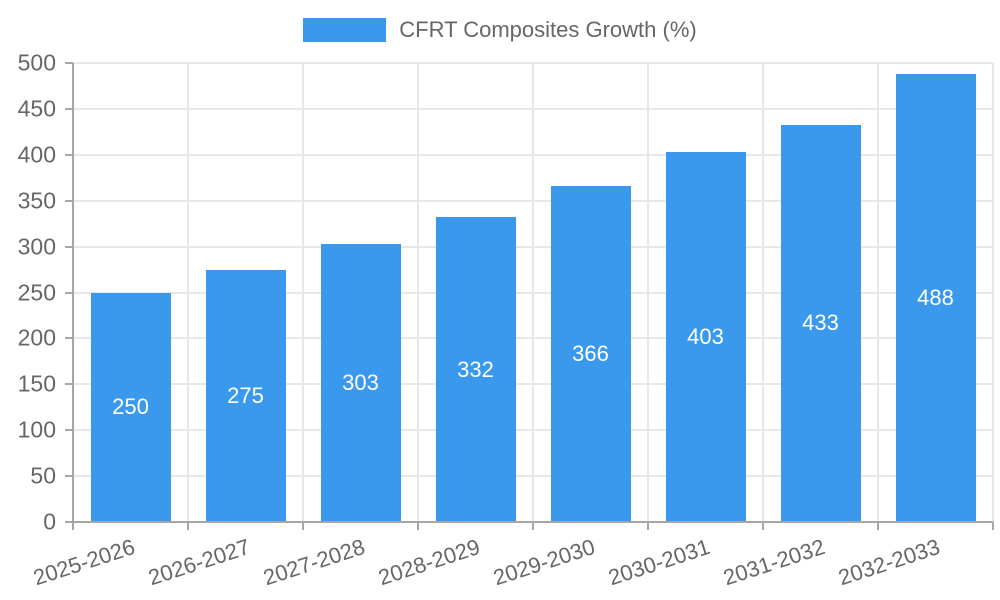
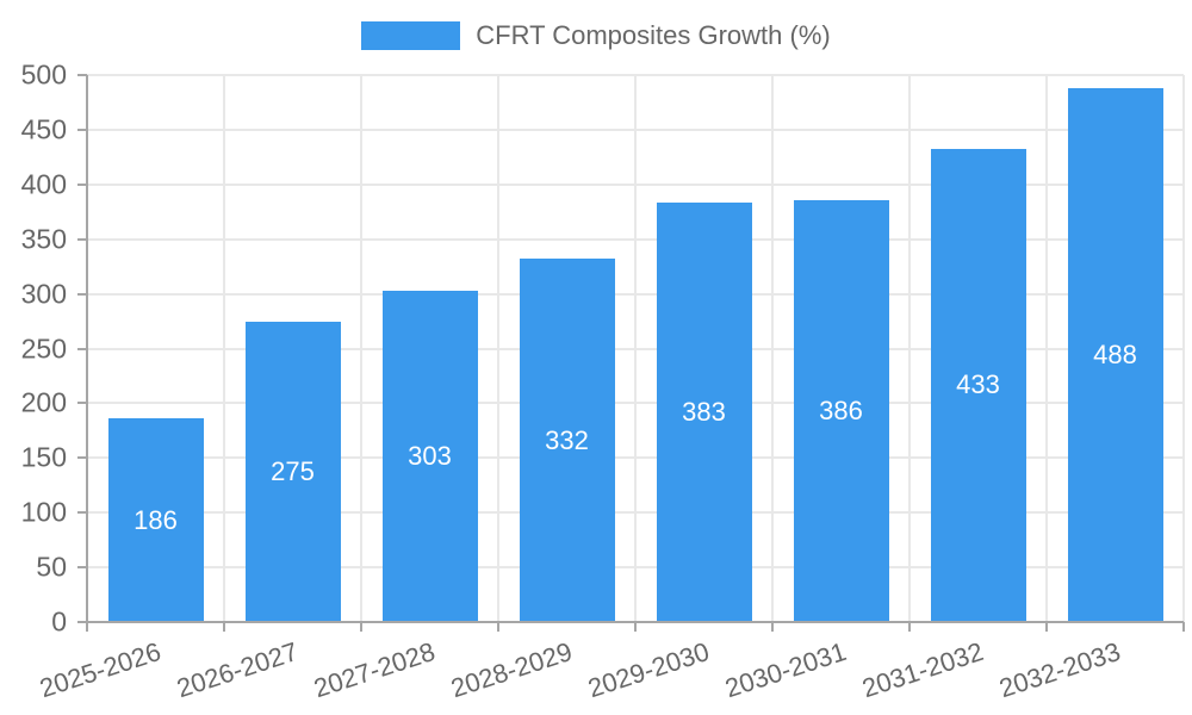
2025-2026: 250 -> 186
2029-2030: 366 -> 383
2030-2031: 403 -> 386
